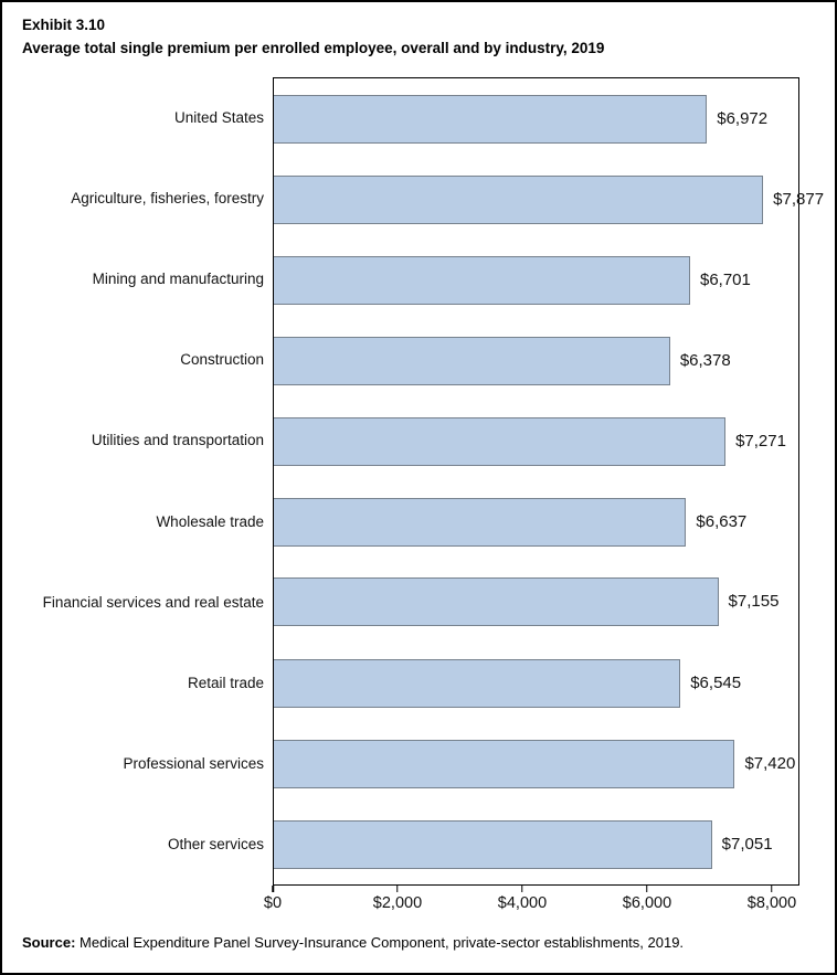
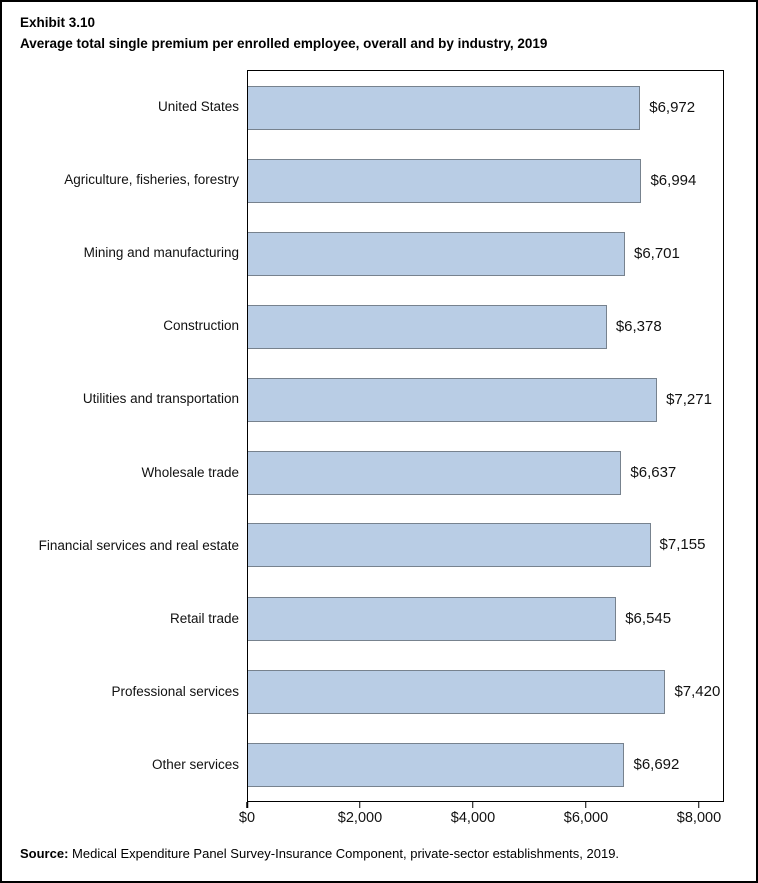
Agriculture, fisheries, forestry: $7,877 -> $6,994
Other services: $7,051 -> $6,692
